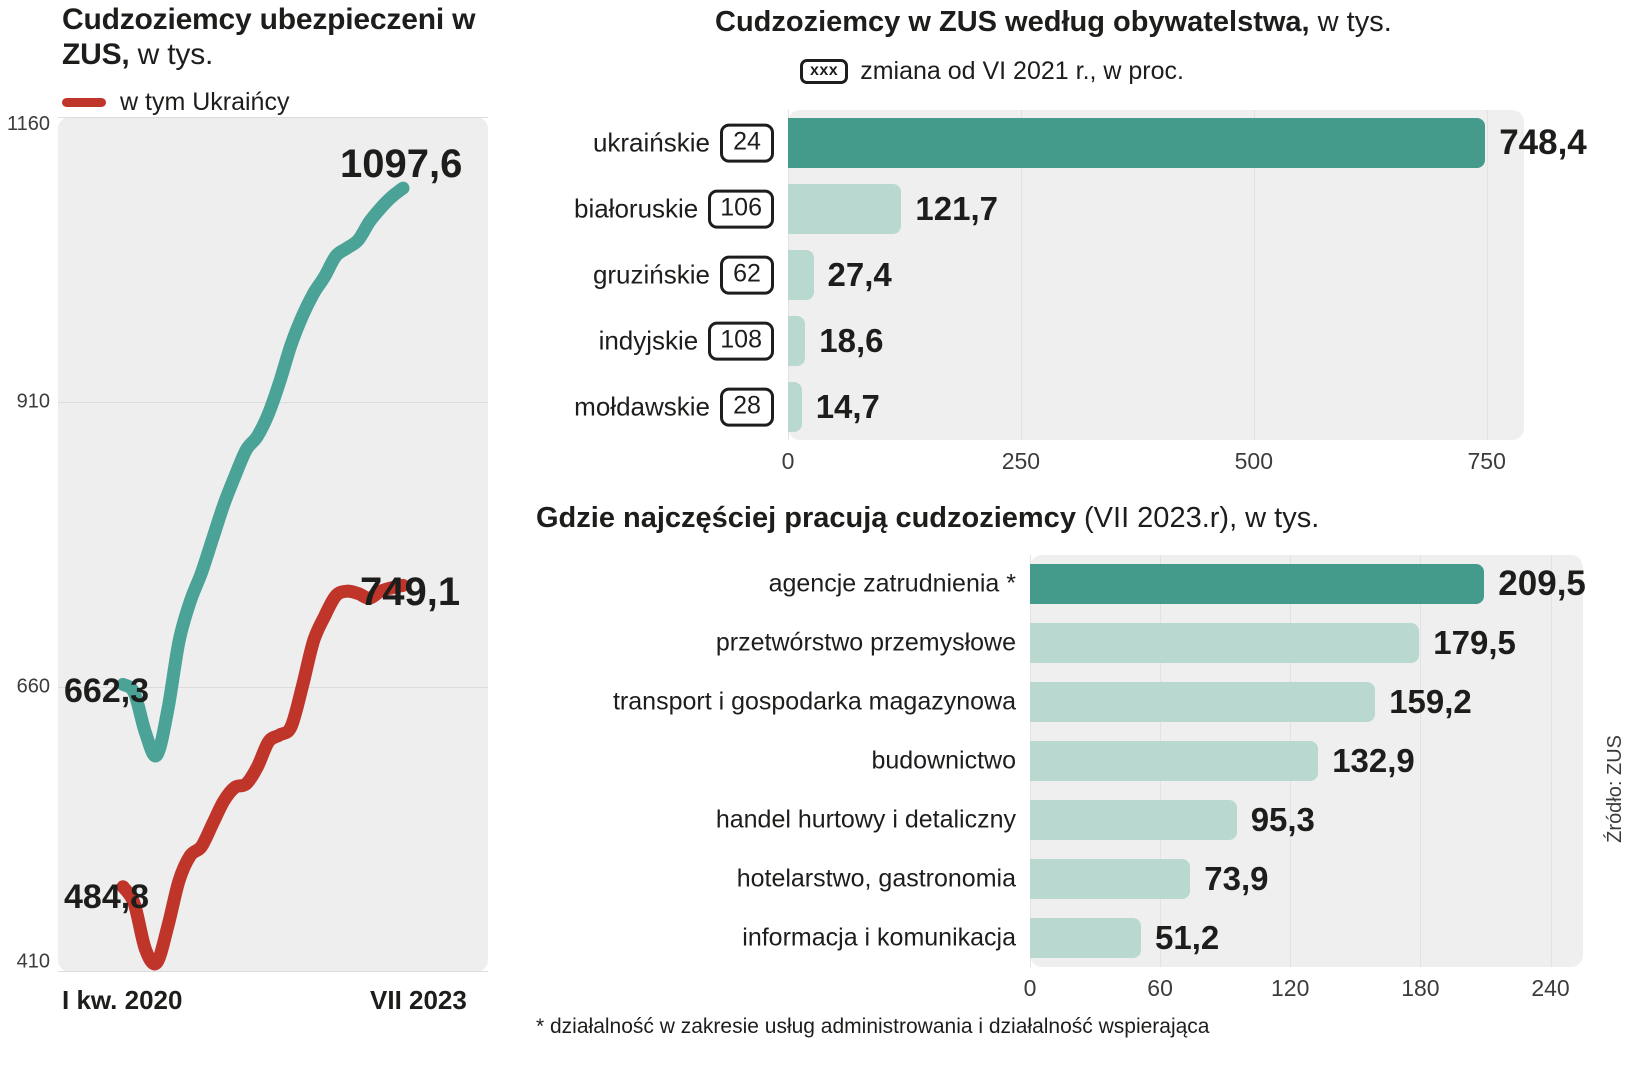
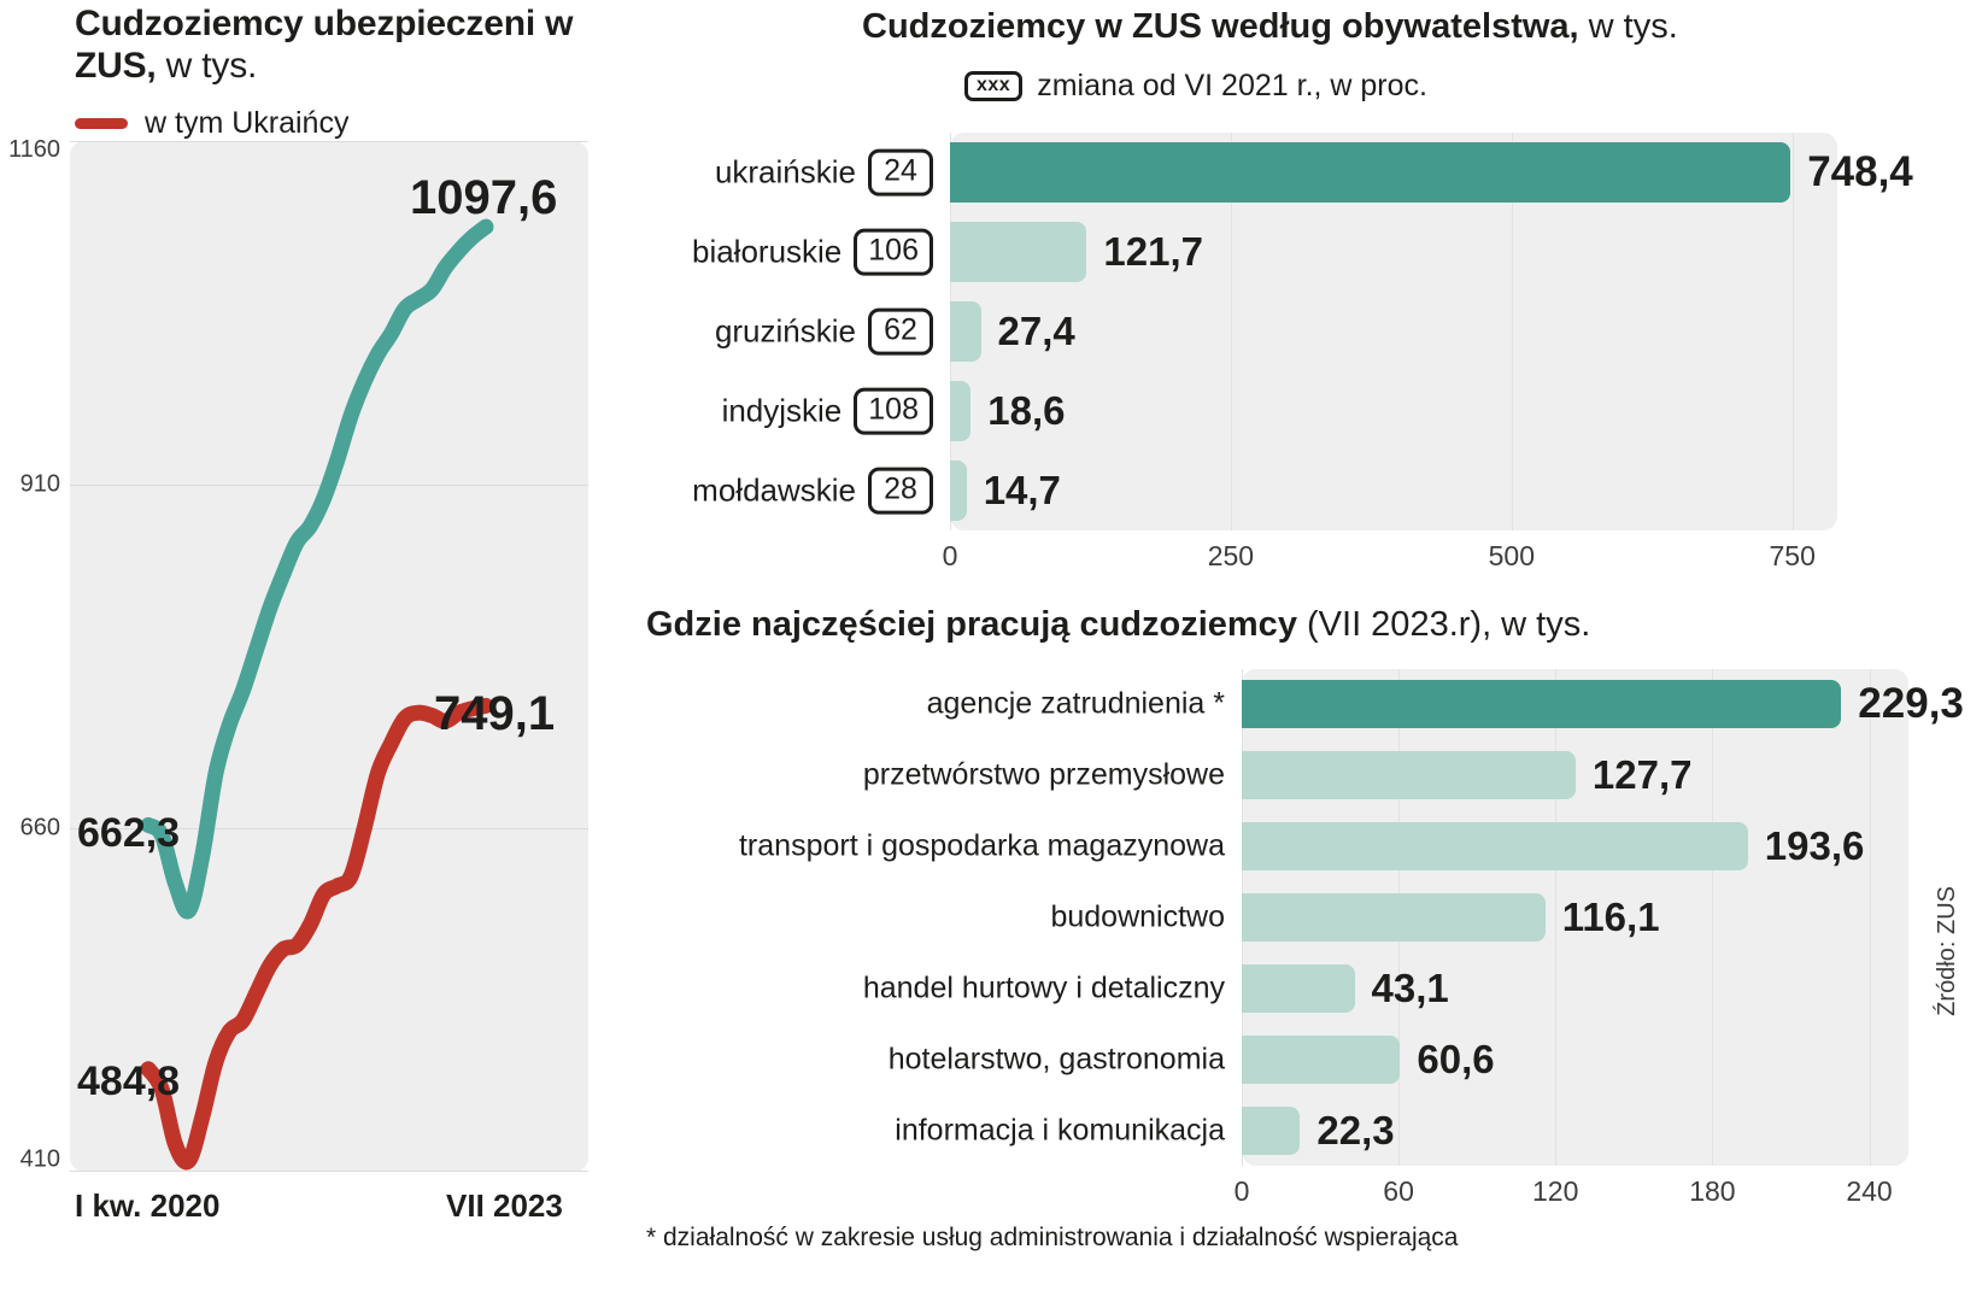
Gdzie najczęściej pracują cudzoziemcy (VII 2023.r), w tys./agencje zatrudnienia *: 209,5 -> 229,3
Gdzie najczęściej pracują cudzoziemcy (VII 2023.r), w tys./przetwórstwo przemysłowe: 179,5 -> 127,7
Gdzie najczęściej pracują cudzoziemcy (VII 2023.r), w tys./transport i gospodarka magazynowa: 159,2 -> 193,6
Gdzie najczęściej pracują cudzoziemcy (VII 2023.r), w tys./budownictwo: 132,9 -> 116,1
Gdzie najczęściej pracują cudzoziemcy (VII 2023.r), w tys./handel hurtowy i detaliczny: 95,3 -> 43,1
Gdzie najczęściej pracują cudzoziemcy (VII 2023.r), w tys./hotelarstwo, gastronomia: 73,9 -> 60,6
Gdzie najczęściej pracują cudzoziemcy (VII 2023.r), w tys./informacja i komunikacja: 51,2 -> 22,3
